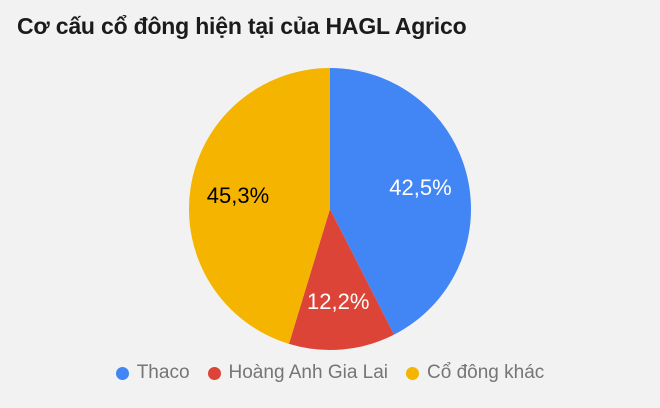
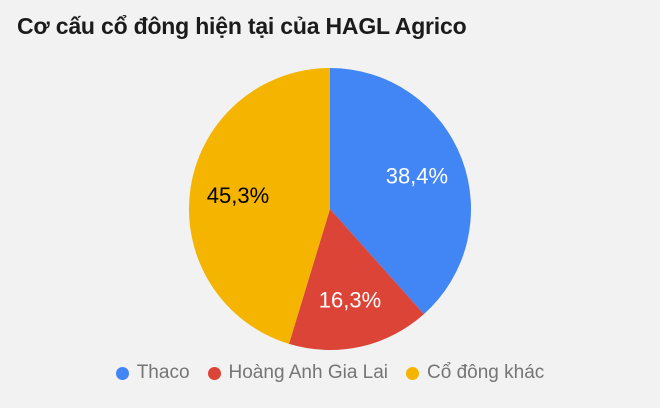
Thaco: 42,5% -> 38,4%
Hoàng Anh Gia Lai: 12,2% -> 16,3%
